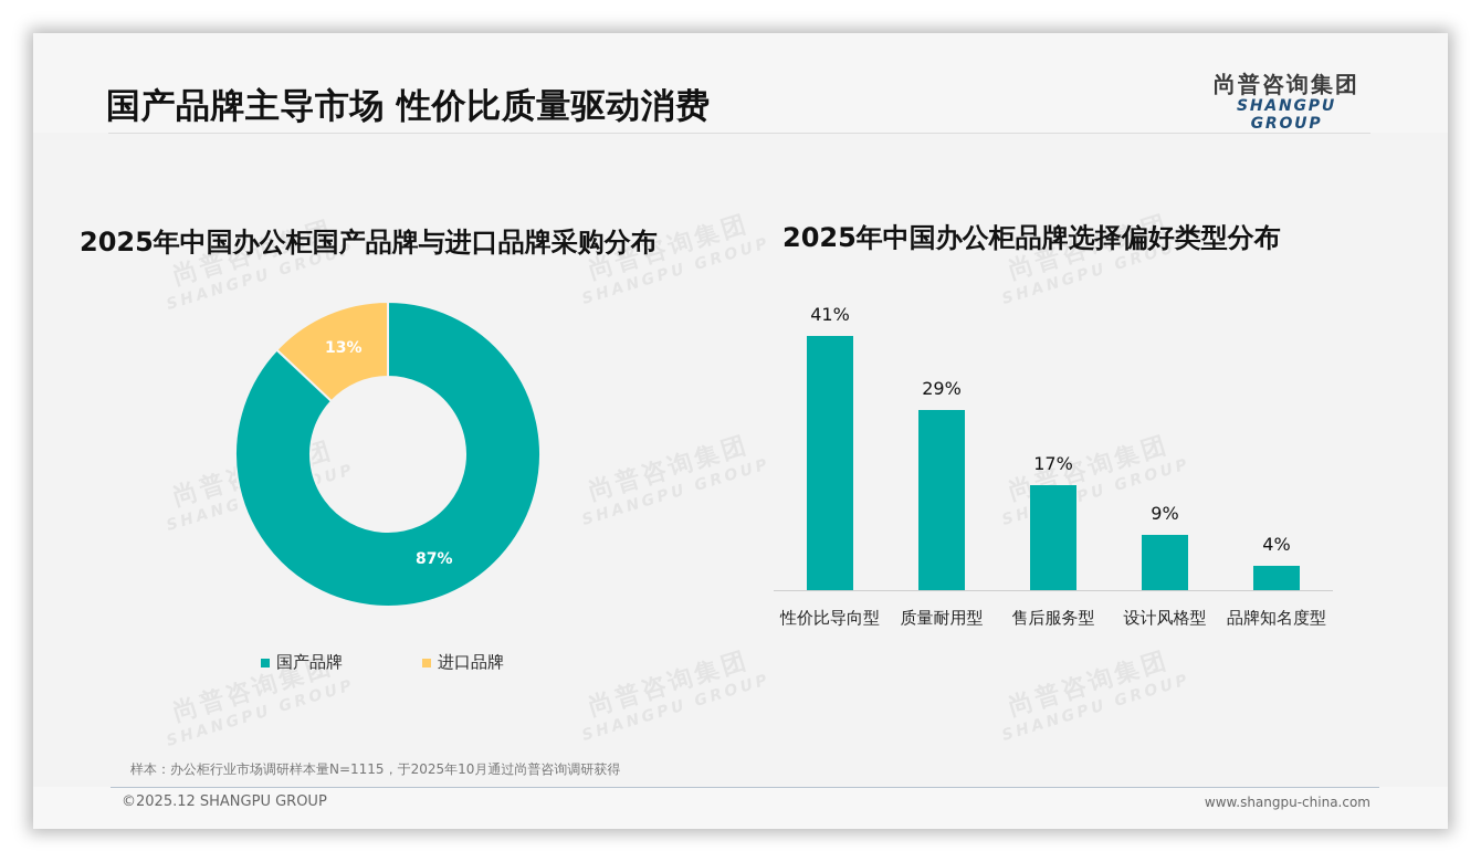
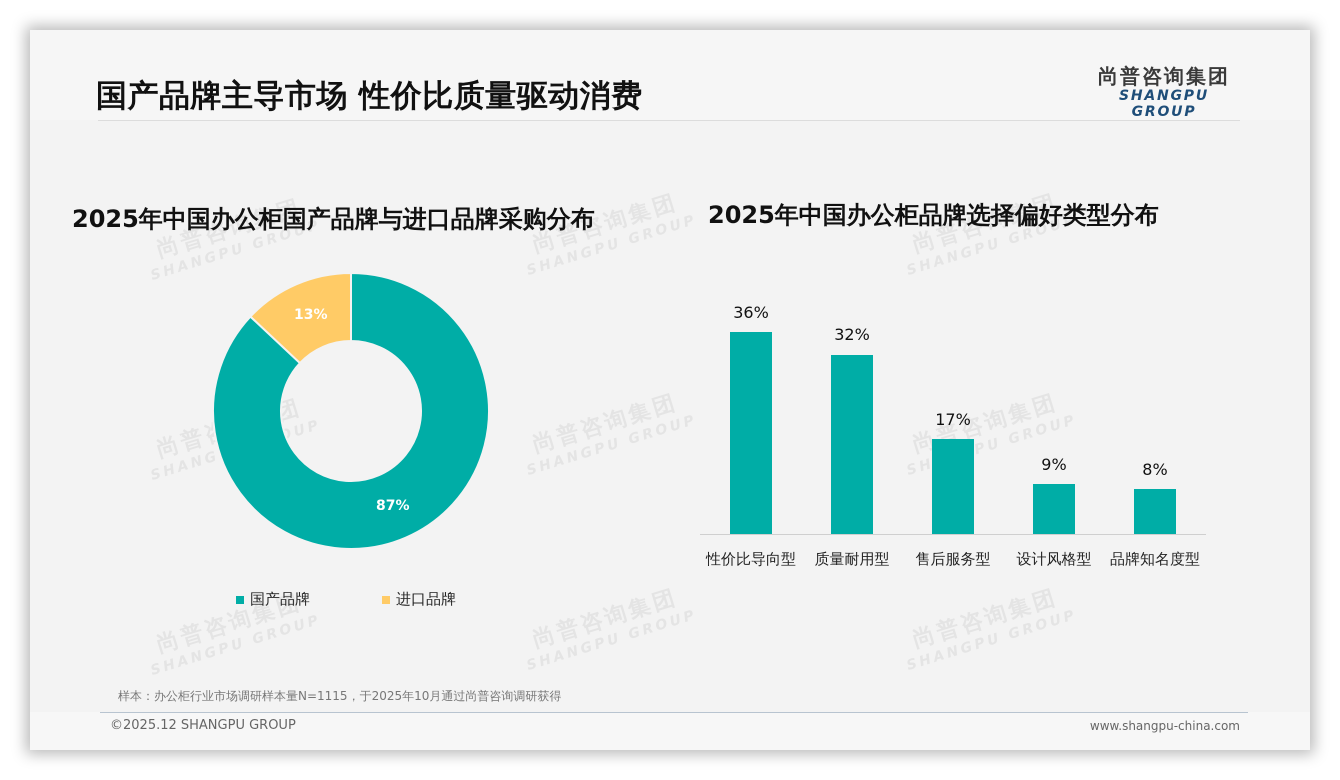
2025年中国办公柜品牌选择偏好类型分布/性价比导向型: 41% -> 36%
2025年中国办公柜品牌选择偏好类型分布/质量耐用型: 29% -> 32%
2025年中国办公柜品牌选择偏好类型分布/品牌知名度型: 4% -> 8%
